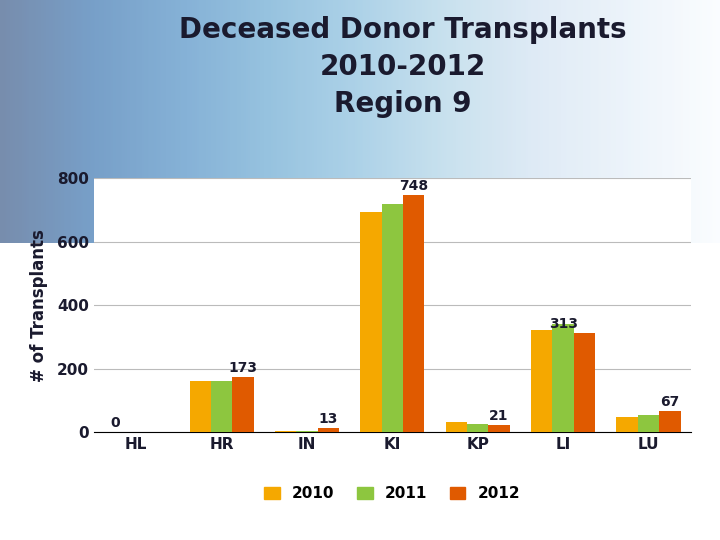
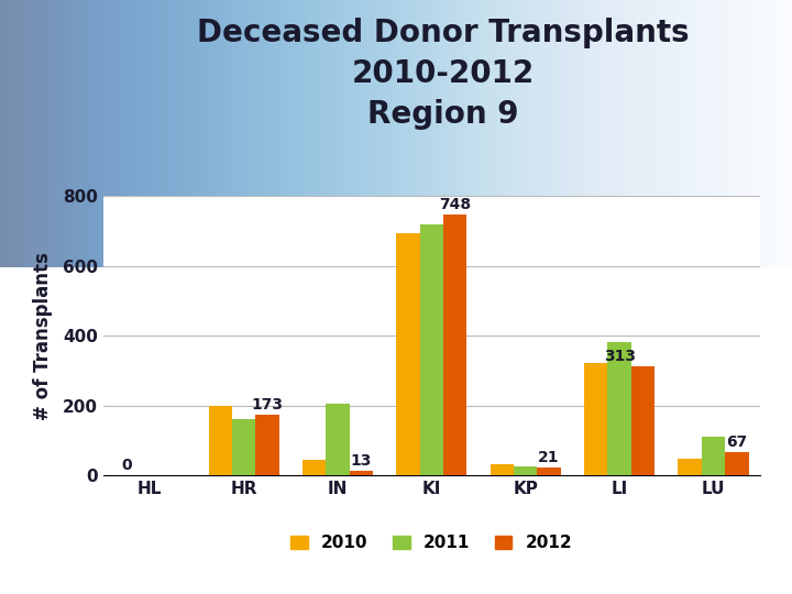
2010/HR: 160 -> 200
2010/IN: 2 -> 45
2011/IN: 4 -> 205
2011/LI: 340 -> 380
2011/LU: 55 -> 110
